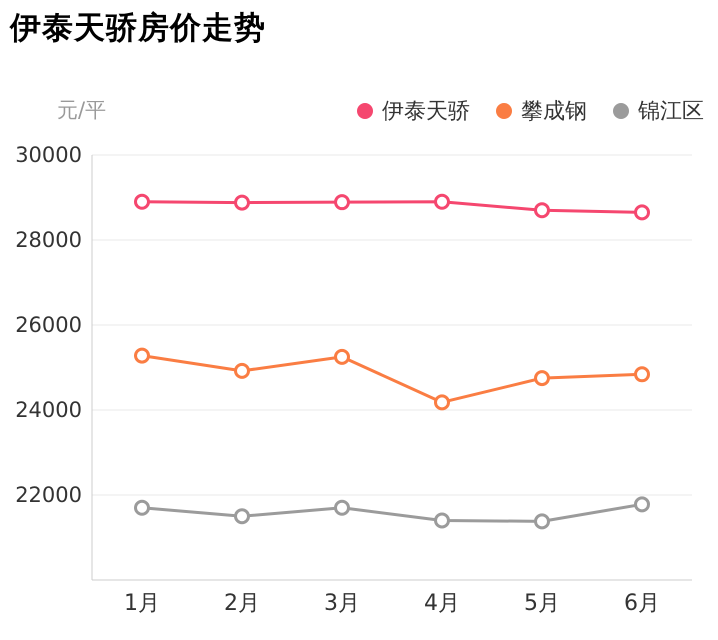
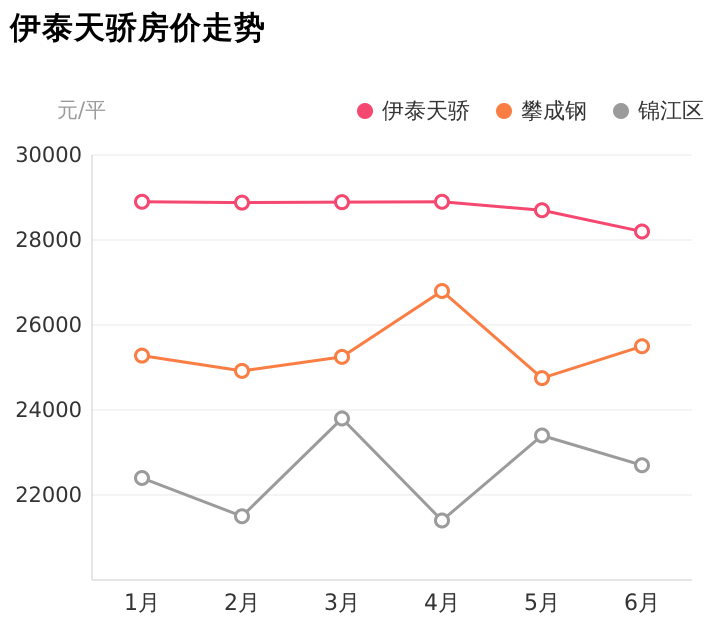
锦江区/1月: 21700 -> 22400
锦江区/3月: 21700 -> 23800
攀成钢/4月: 24200 -> 26800
锦江区/5月: 21400 -> 23400
伊泰天骄/6月: 28600 -> 28200
攀成钢/6月: 24800 -> 25500
锦江区/6月: 21800 -> 22700
